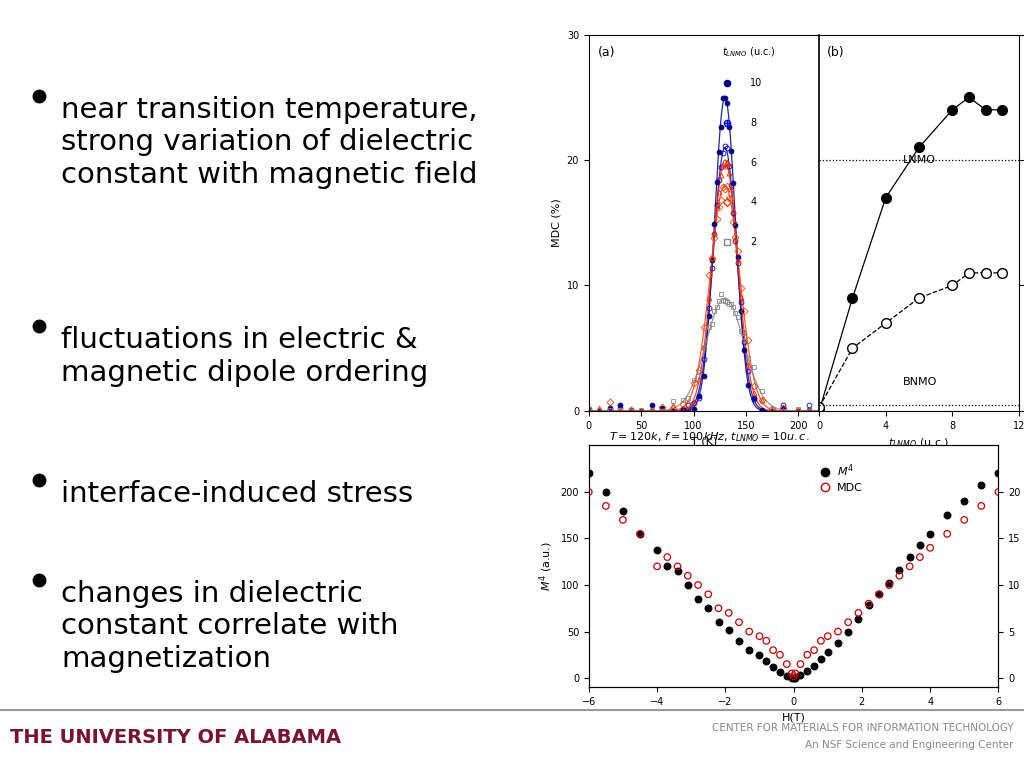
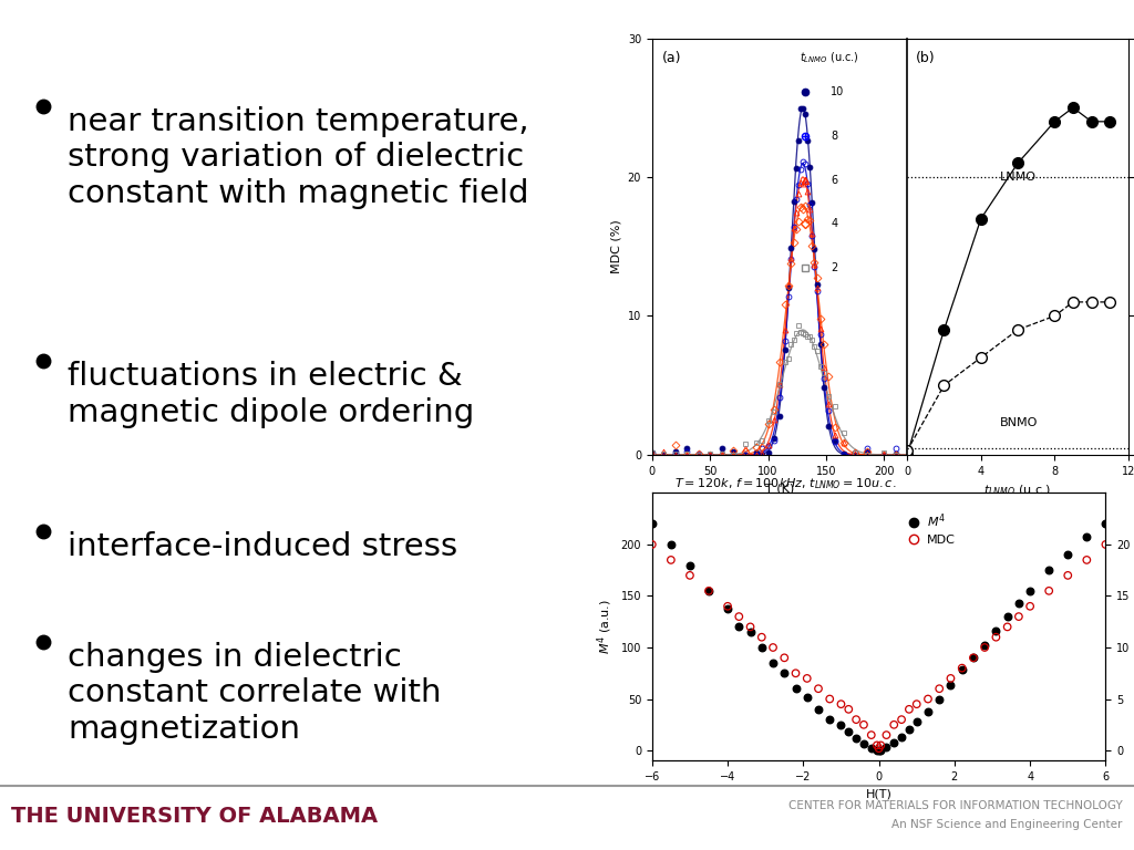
MDC/−4: 12.0 -> 14.0
